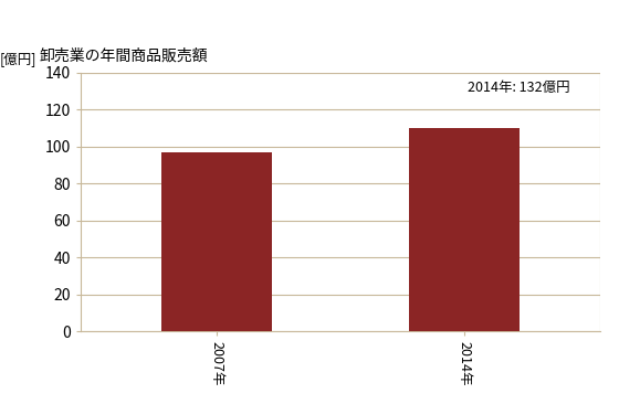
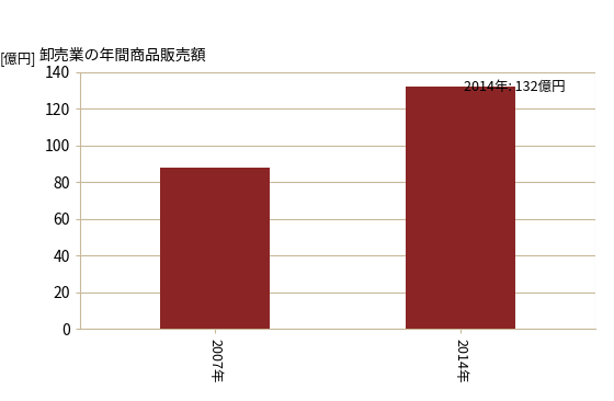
2007年: 97 -> 88
2014年: 110 -> 132
